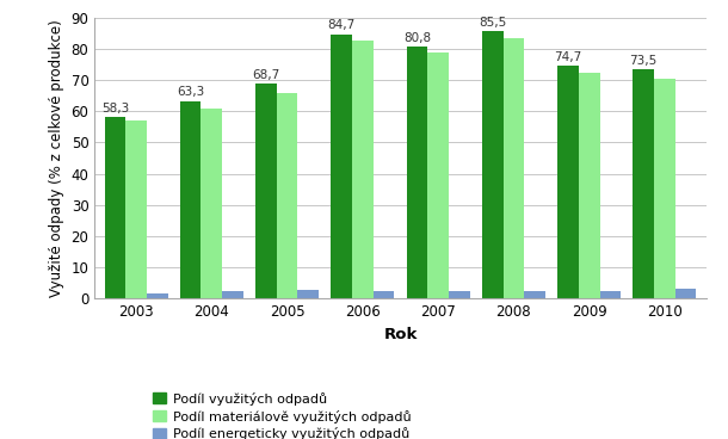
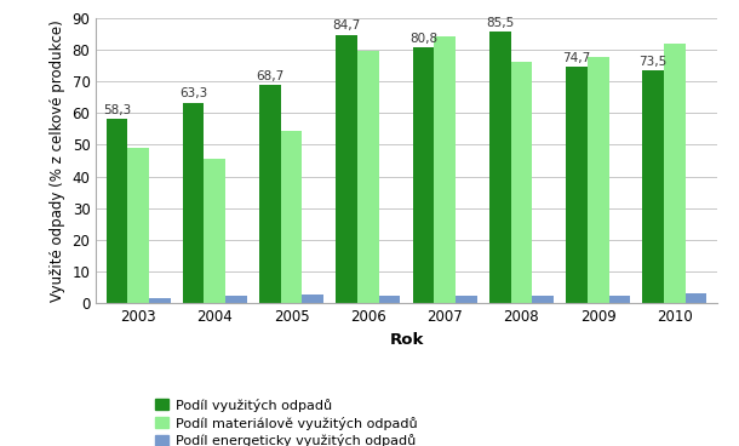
Podíl materiálově využitých odpadů/2003: 57.0 -> 49.0
Podíl materiálově využitých odpadů/2004: 61.0 -> 45.5
Podíl materiálově využitých odpadů/2005: 66.0 -> 54.5
Podíl materiálově využitých odpadů/2006: 82.5 -> 79.5
Podíl materiálově využitých odpadů/2007: 79.0 -> 84.0
Podíl materiálově využitých odpadů/2008: 83.5 -> 76.0
Podíl materiálově využitých odpadů/2009: 72.5 -> 77.5
Podíl materiálově využitých odpadů/2010: 70.5 -> 82.0
